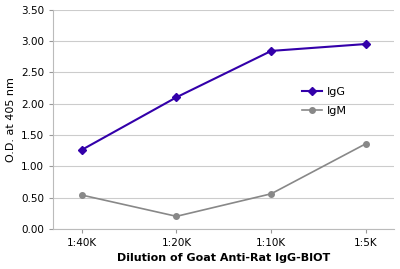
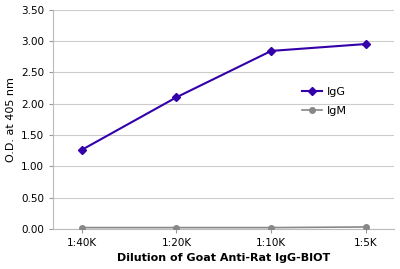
IgM/1:40K: 0.54 -> 0.02
IgM/1:20K: 0.20 -> 0.02
IgM/1:10K: 0.56 -> 0.02
IgM/1:5K: 1.36 -> 0.03
